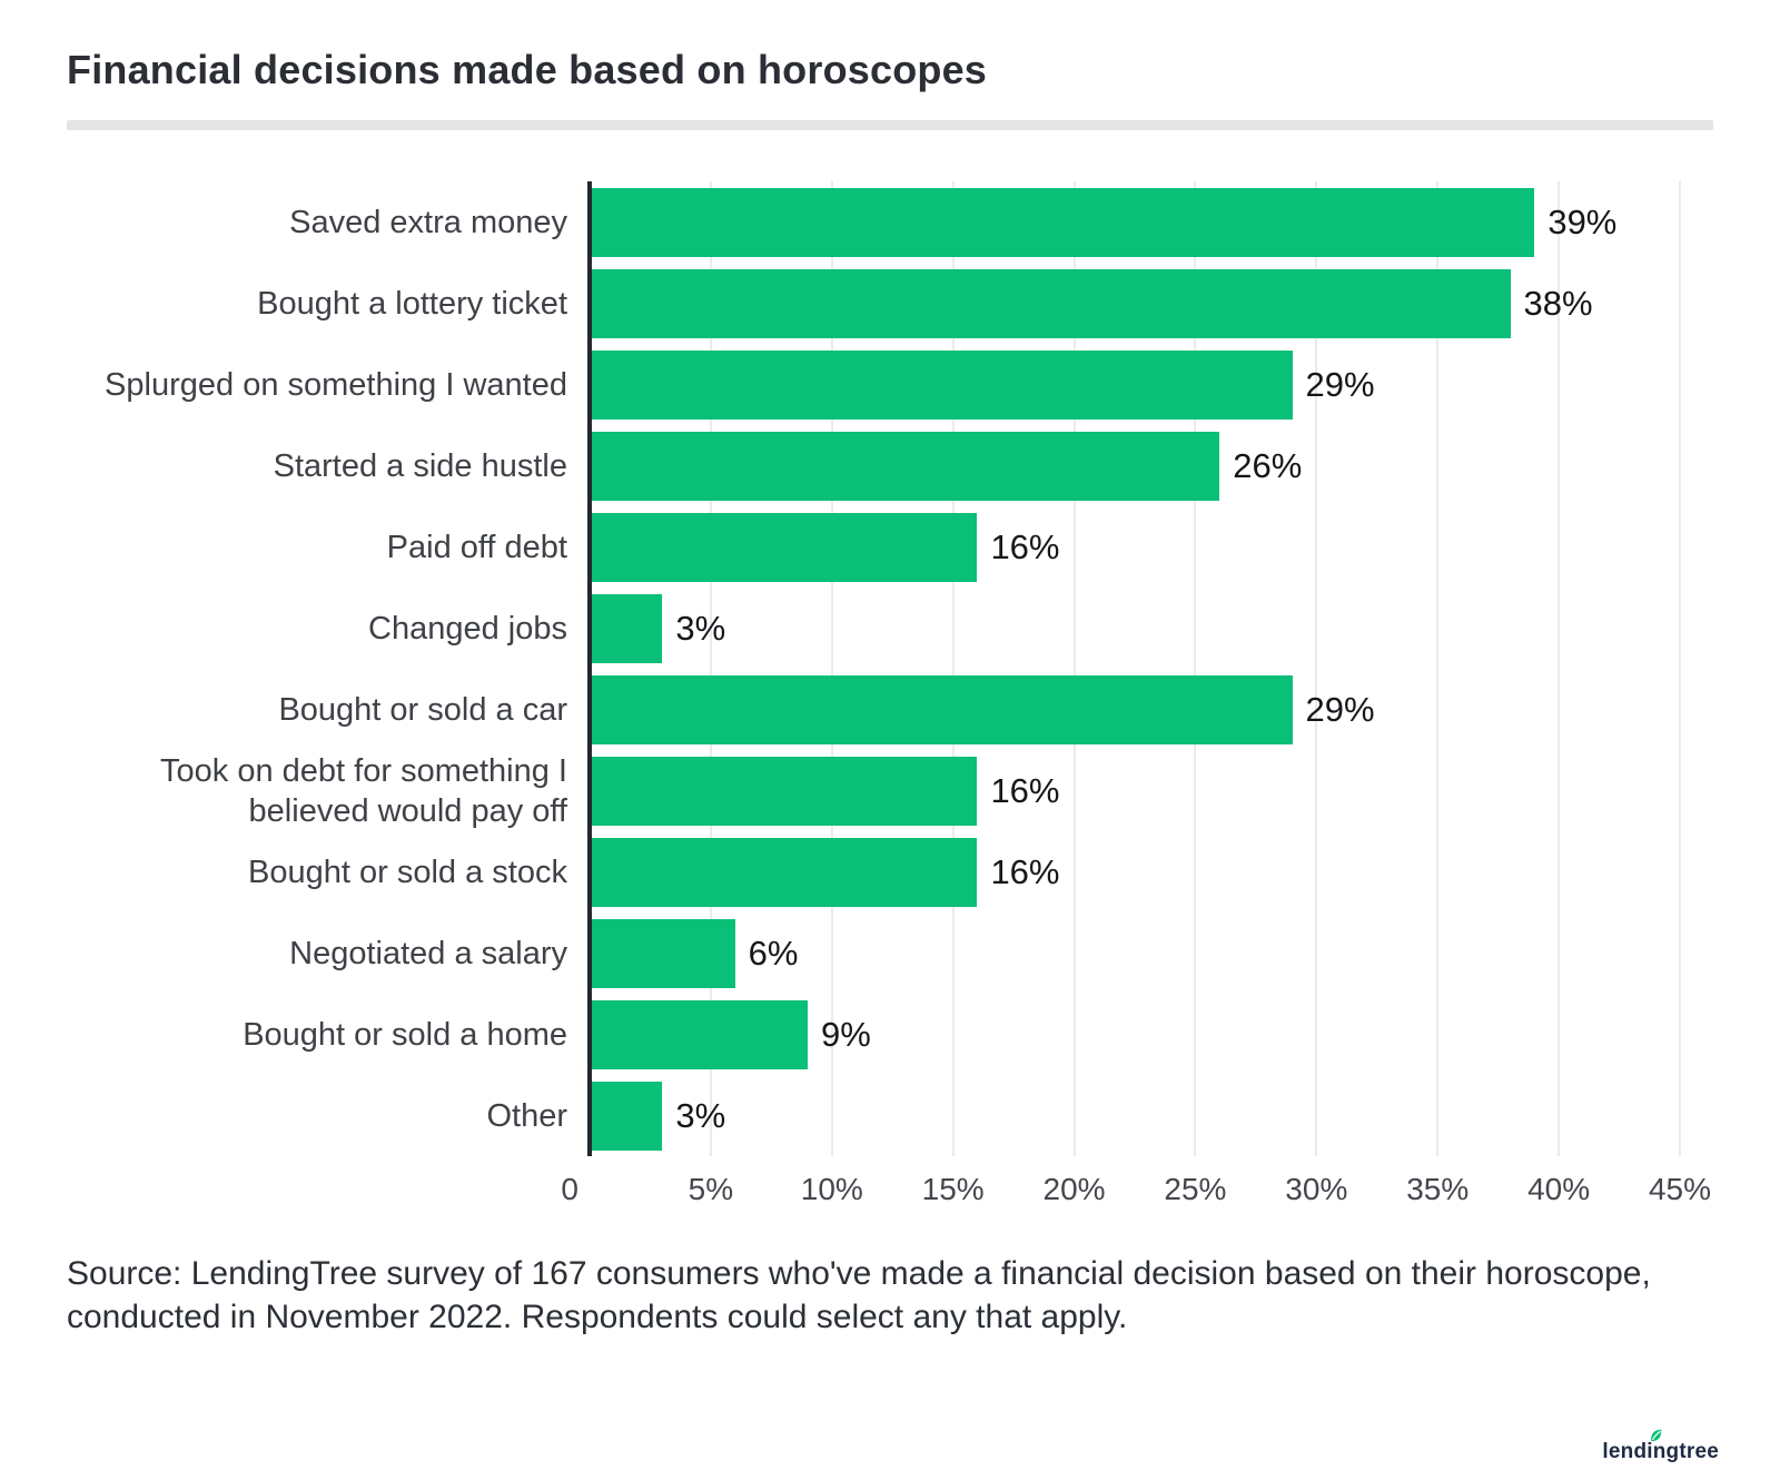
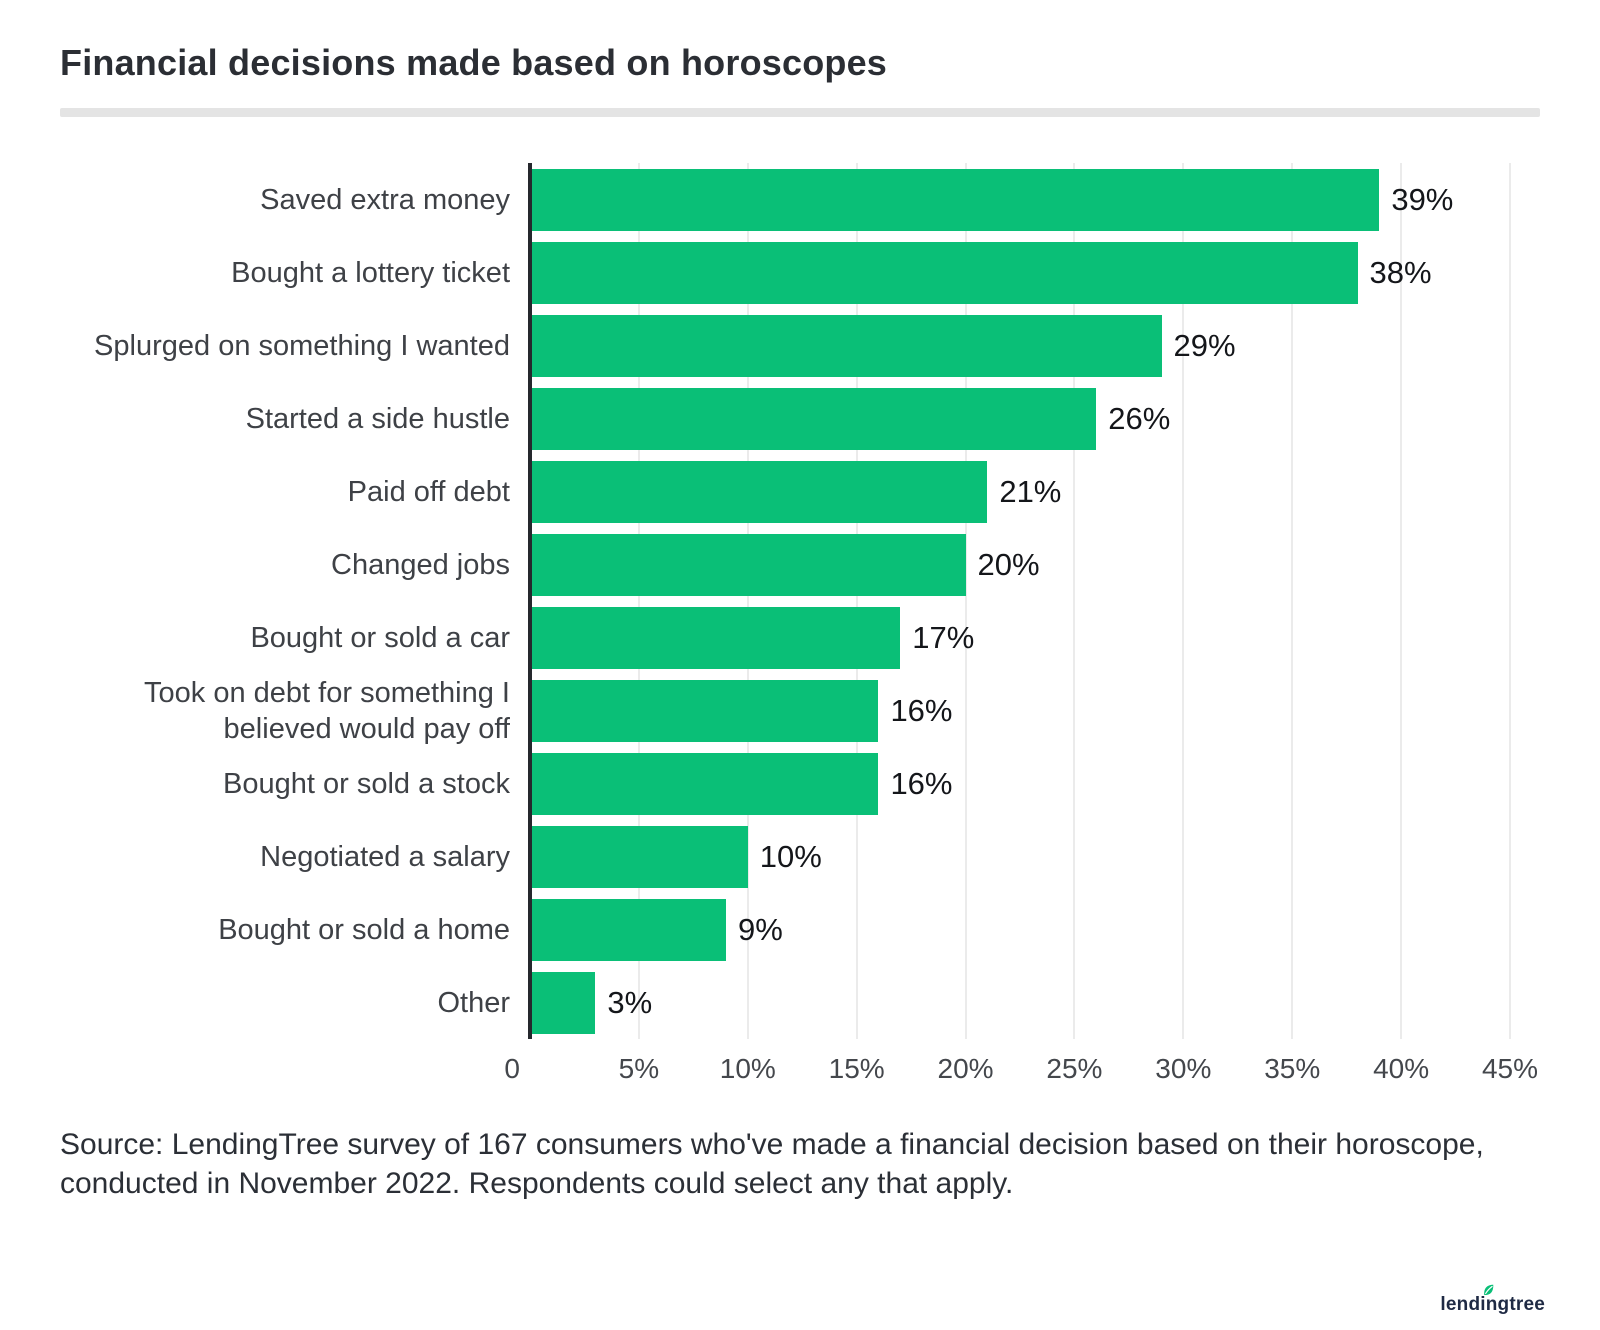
Paid off debt: 16% -> 21%
Changed jobs: 3% -> 20%
Bought or sold a car: 29% -> 17%
Negotiated a salary: 6% -> 10%
